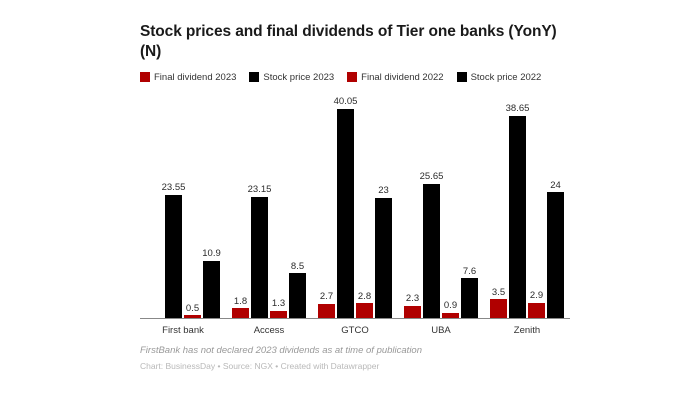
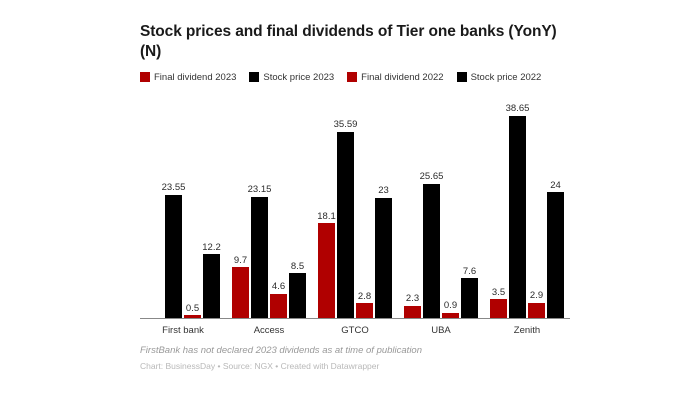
Stock price 2022/First bank: 10.9 -> 12.2
Final dividend 2023/Access: 1.8 -> 9.7
Final dividend 2022/Access: 1.3 -> 4.6
Final dividend 2023/GTCO: 2.7 -> 18.1
Stock price 2023/GTCO: 40.05 -> 35.59
